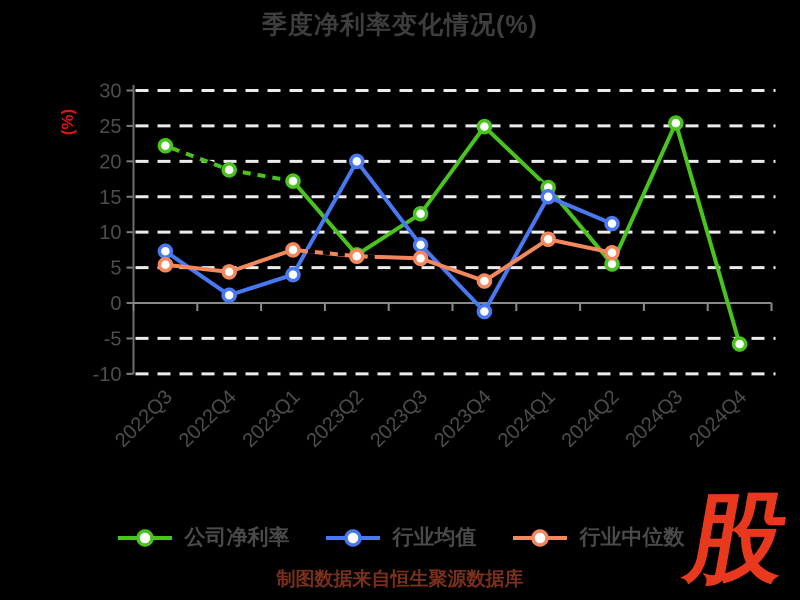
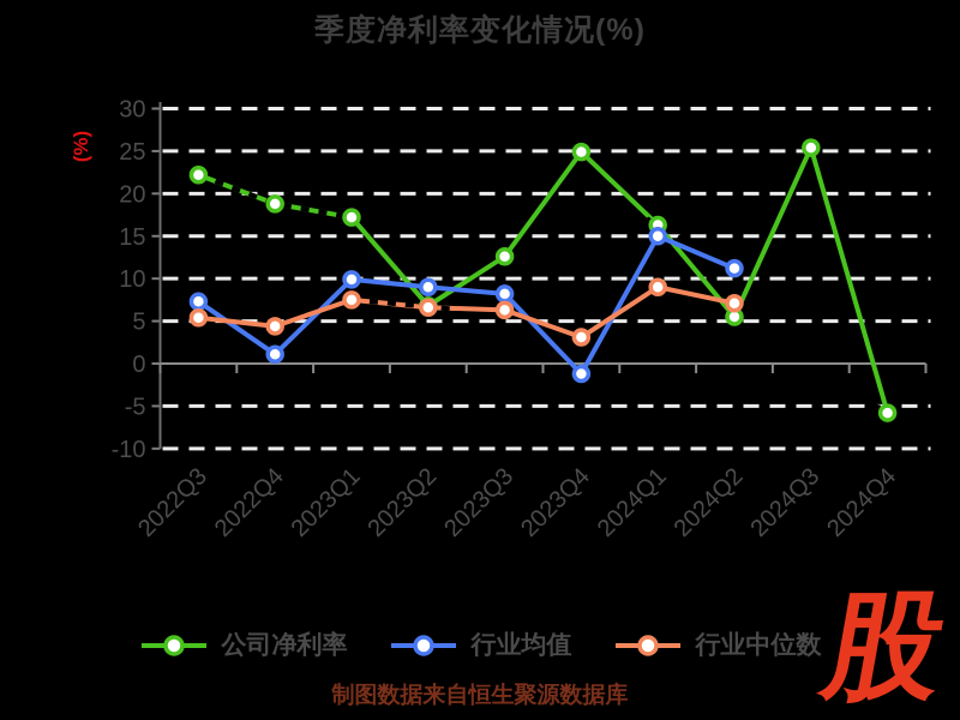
行业均值/2023Q1: 4 -> 10
行业均值/2023Q2: 20 -> 9
